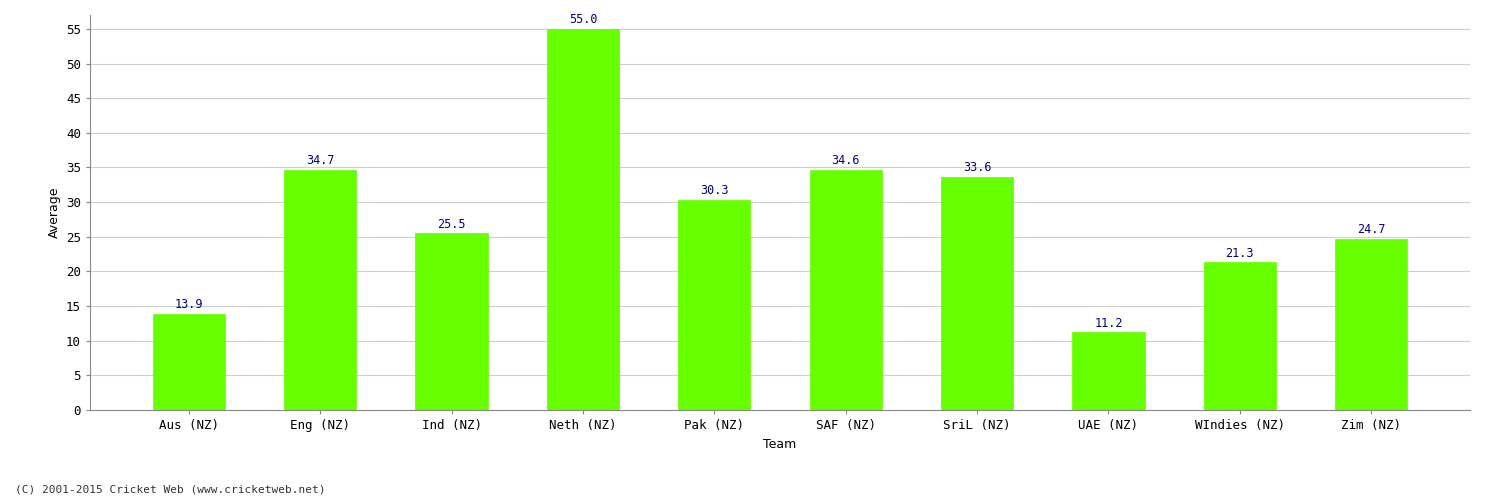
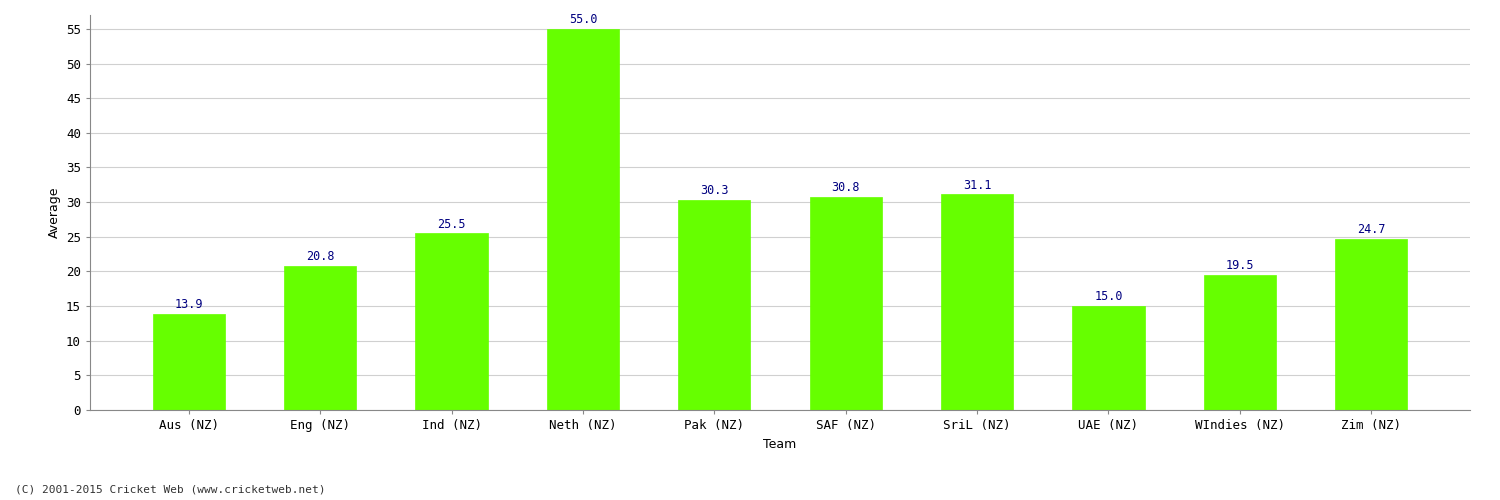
Eng (NZ): 34.7 -> 20.8
SAF (NZ): 34.6 -> 30.8
SriL (NZ): 33.6 -> 31.1
UAE (NZ): 11.2 -> 15.0
WIndies (NZ): 21.3 -> 19.5
